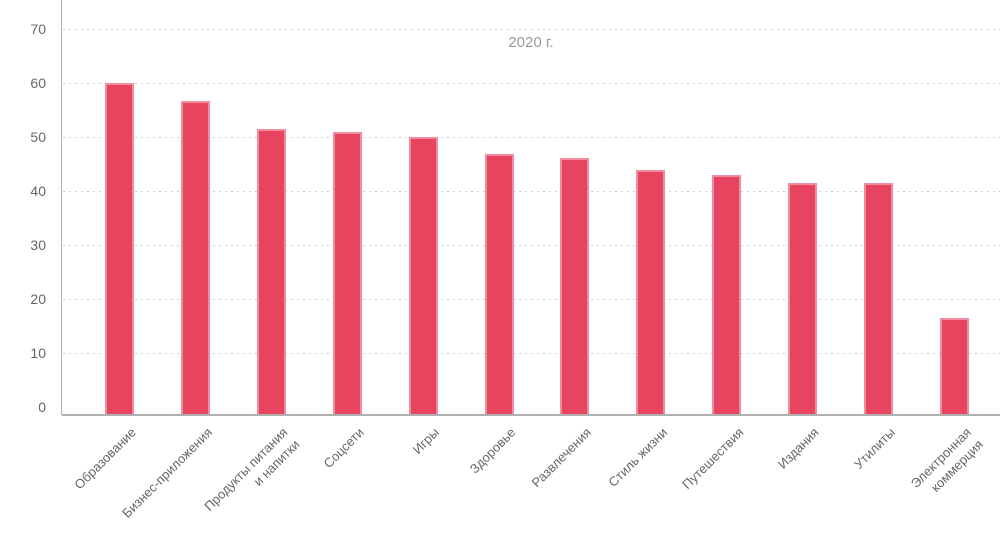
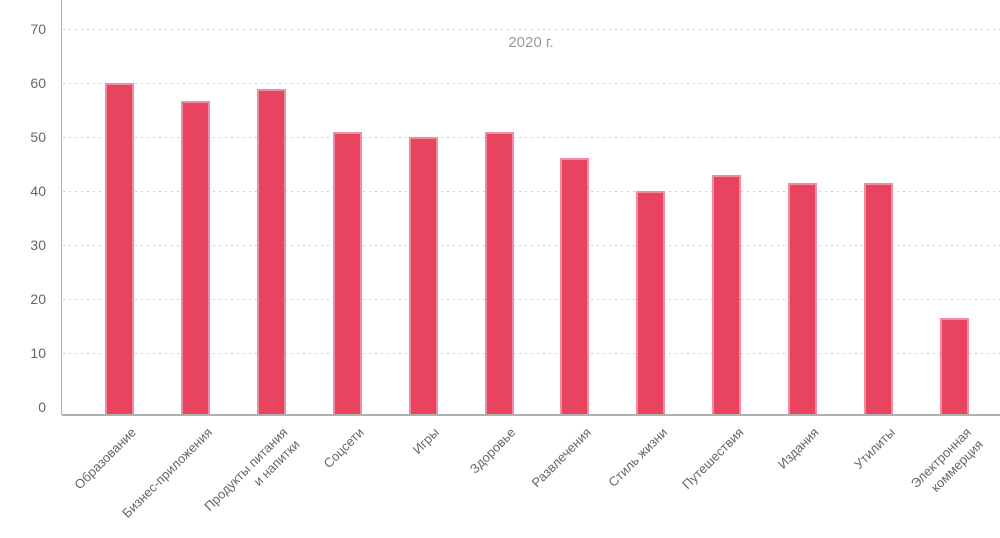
Продукты питания и напитки: 52 -> 59
Здоровье: 47 -> 51
Стиль жизни: 44 -> 40
